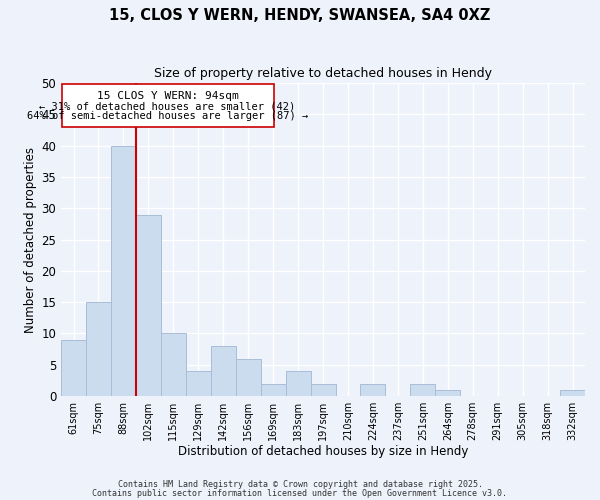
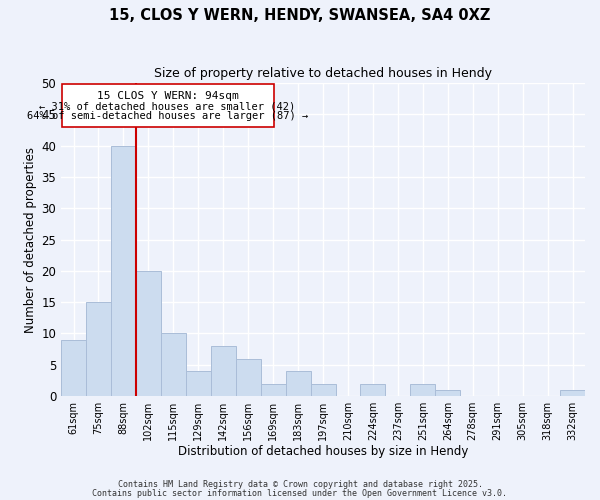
102sqm: 29 -> 20
